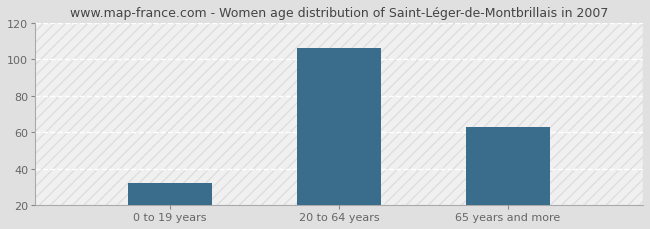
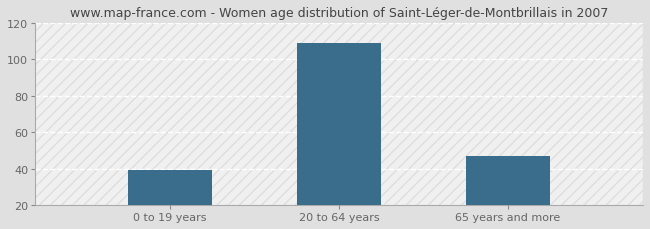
0 to 19 years: 32 -> 39
20 to 64 years: 106 -> 109
65 years and more: 63 -> 47
